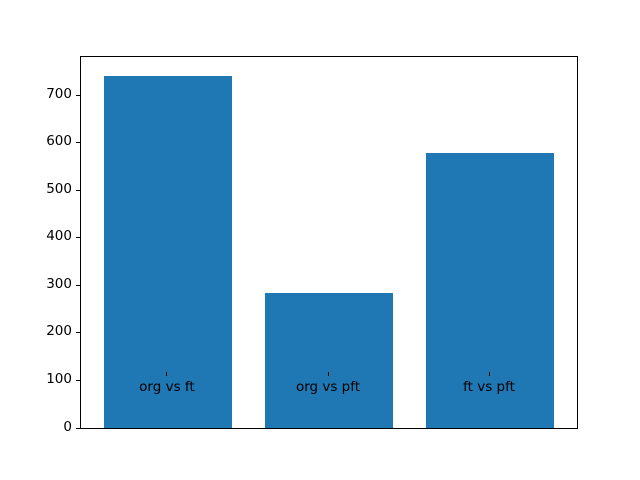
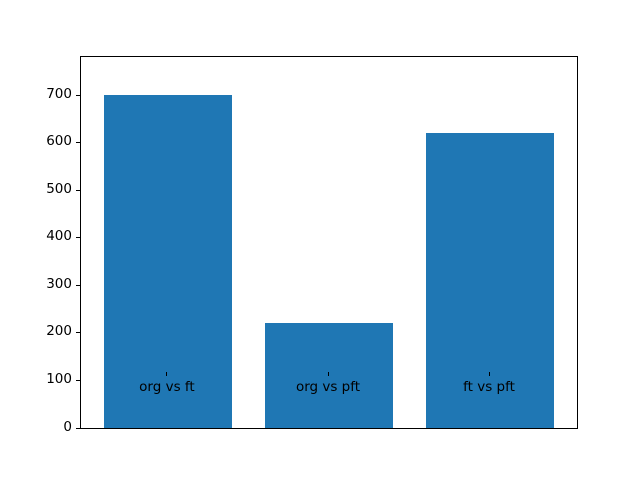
org vs ft: 740 -> 700
org vs pft: 280 -> 220
ft vs pft: 580 -> 620
